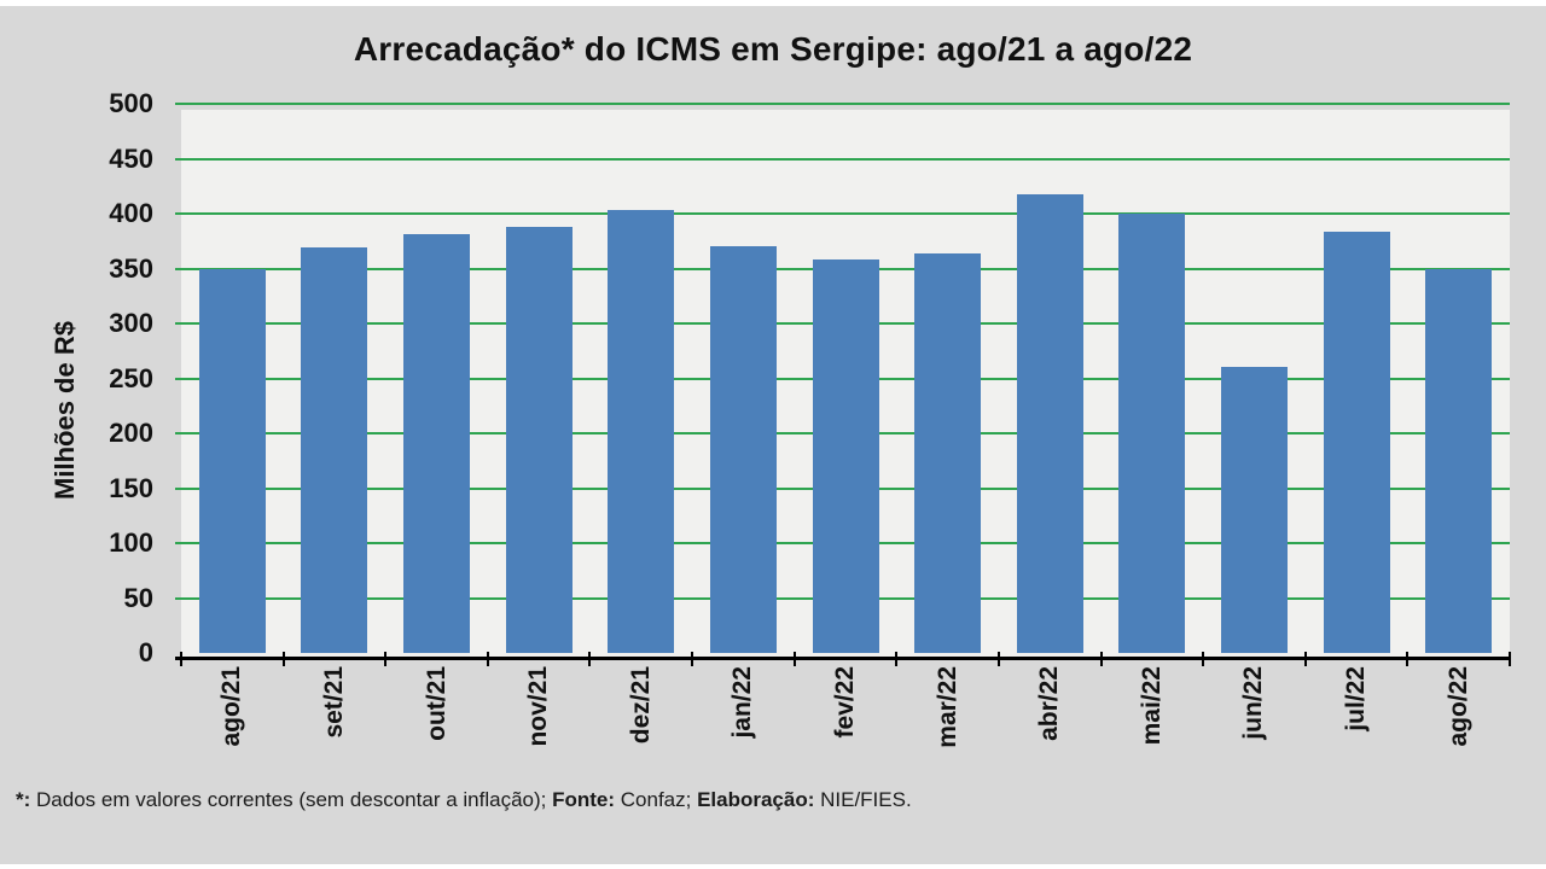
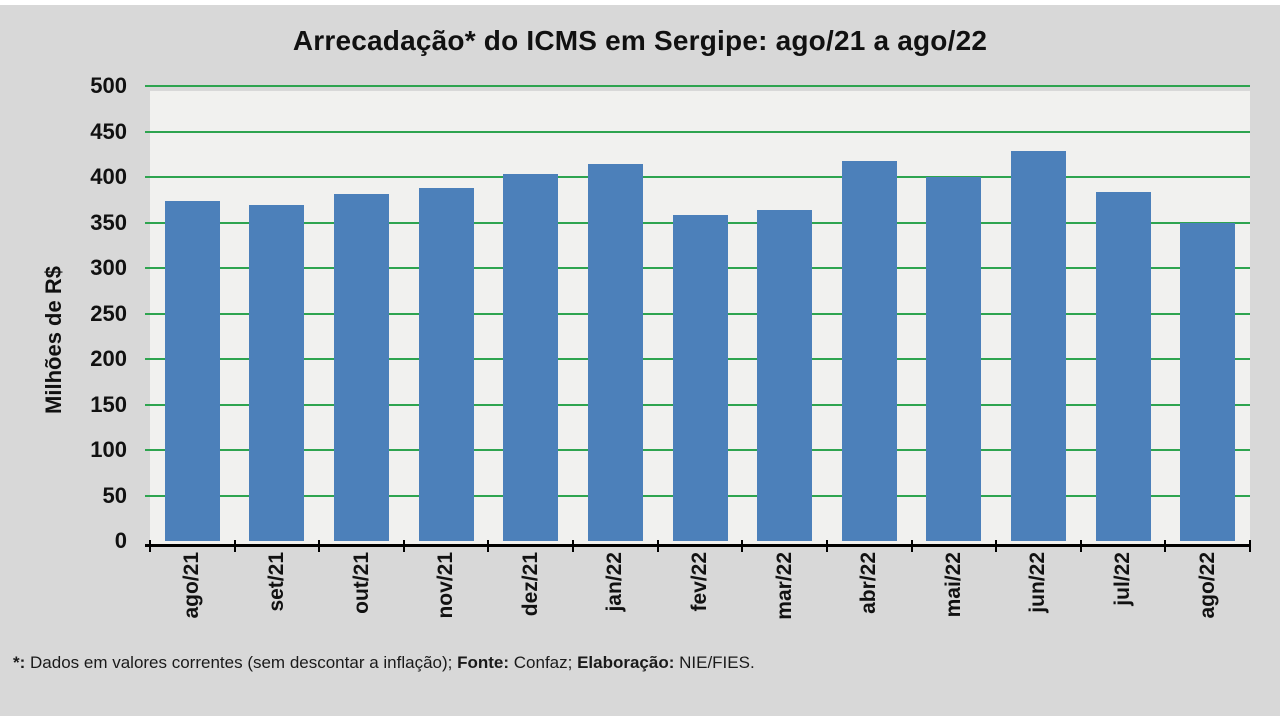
ago/21: 350 -> 370
jan/22: 370 -> 410
jun/22: 260 -> 430
